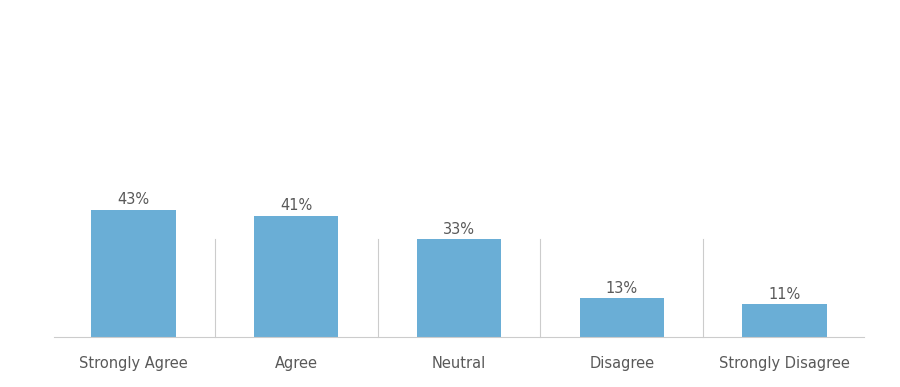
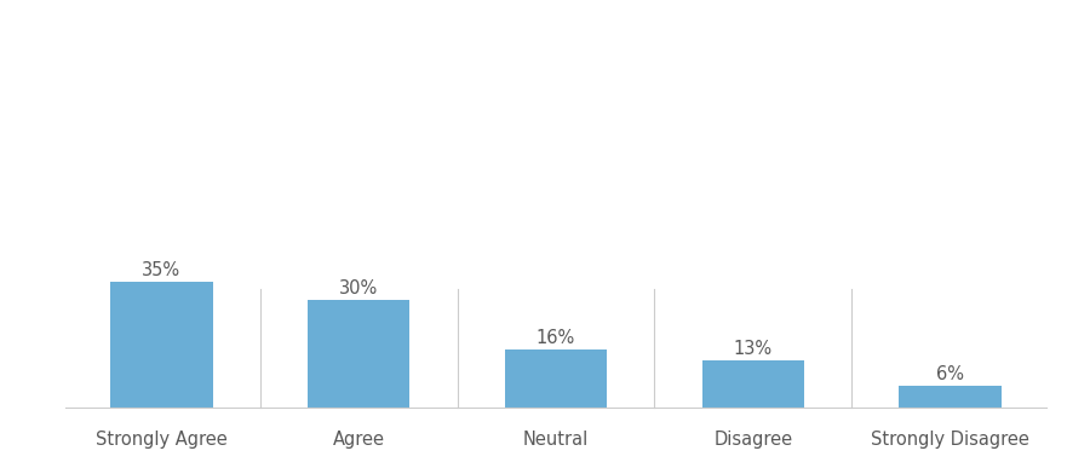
Strongly Agree: 43% -> 35%
Agree: 41% -> 30%
Neutral: 33% -> 16%
Strongly Disagree: 11% -> 6%
